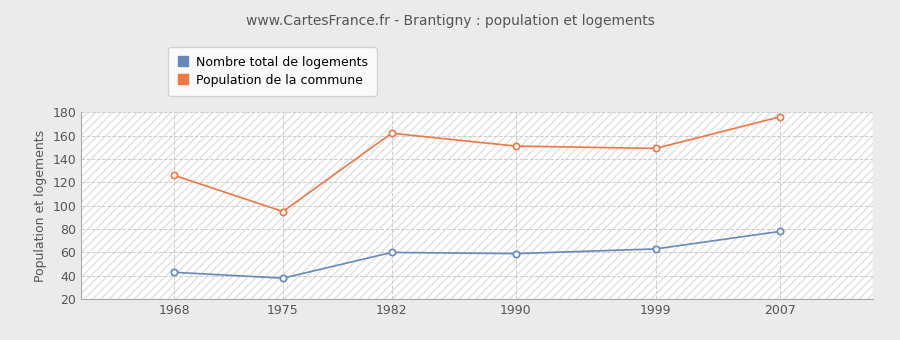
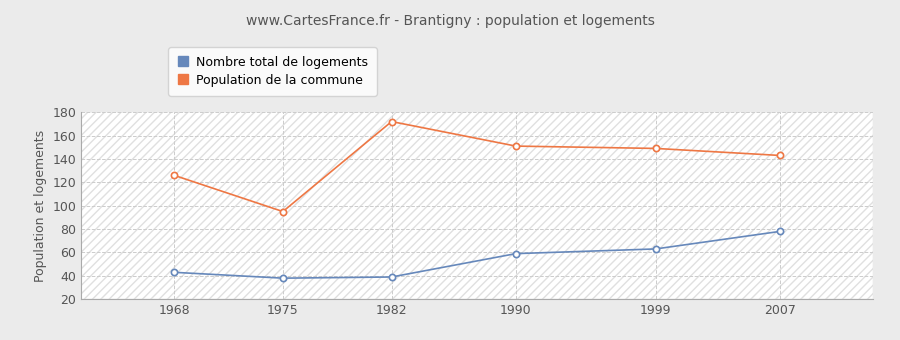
Nombre total de logements/1982: 60 -> 39
Population de la commune/1982: 162 -> 172
Population de la commune/2007: 176 -> 143
